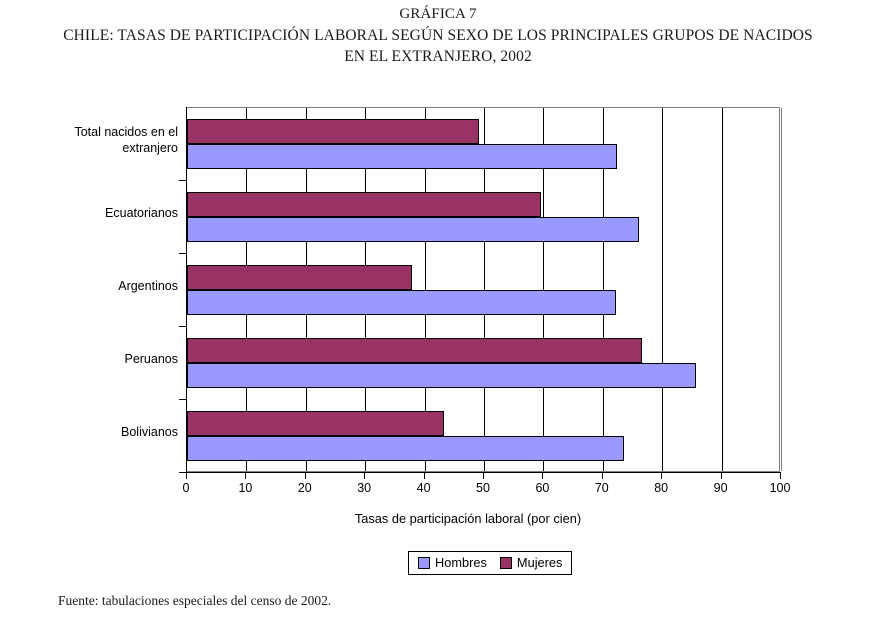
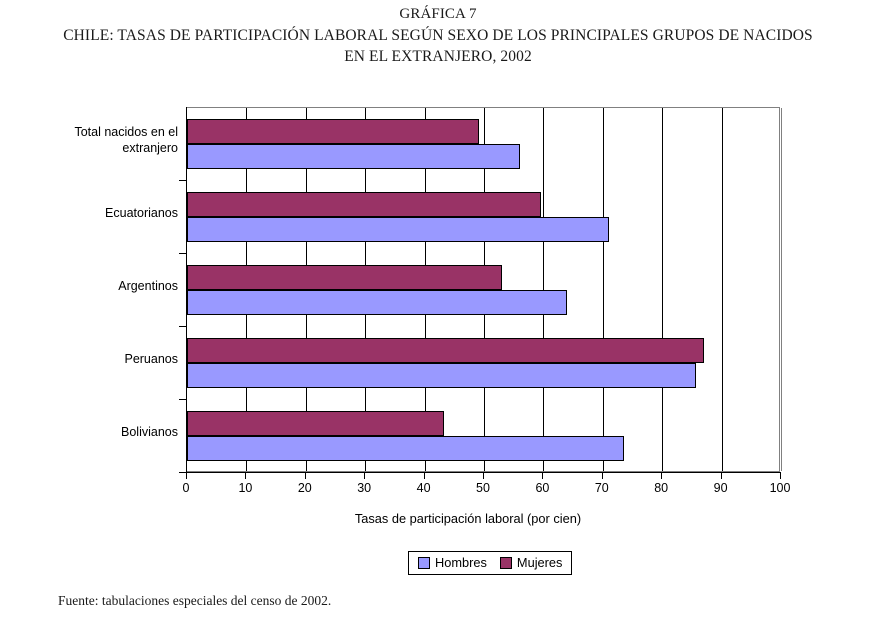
Hombres/Total nacidos en el extranjero: 72 -> 56
Hombres/Ecuatorianos: 76 -> 71
Hombres/Argentinos: 72 -> 64
Mujeres/Argentinos: 38 -> 53
Mujeres/Peruanos: 77 -> 87
